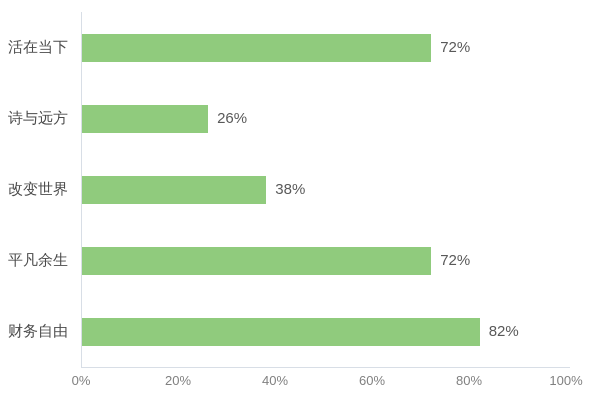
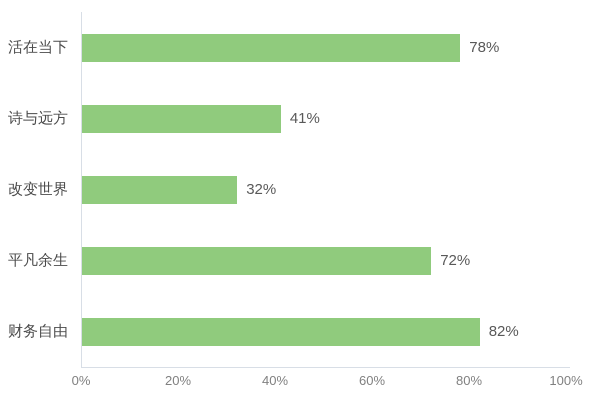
活在当下: 72% -> 78%
诗与远方: 26% -> 41%
改变世界: 38% -> 32%
